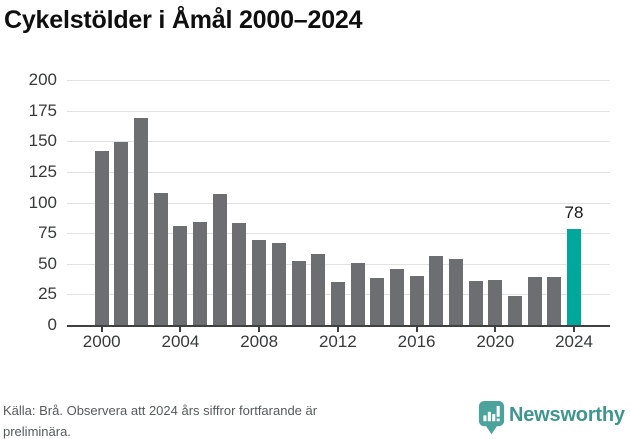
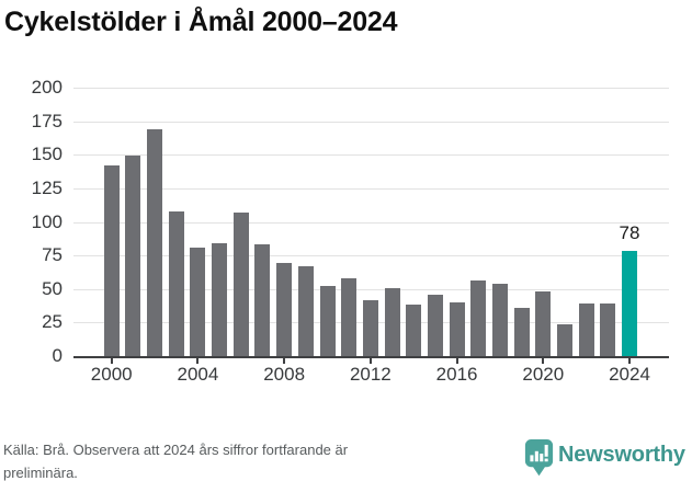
2012: 35 -> 42
2020: 37 -> 48
